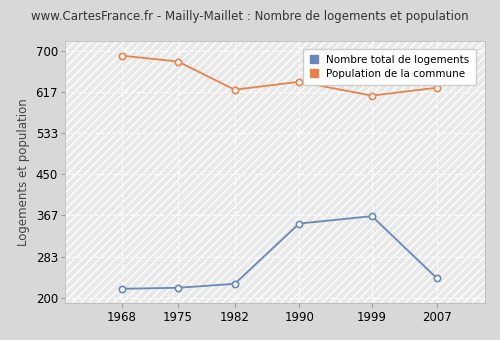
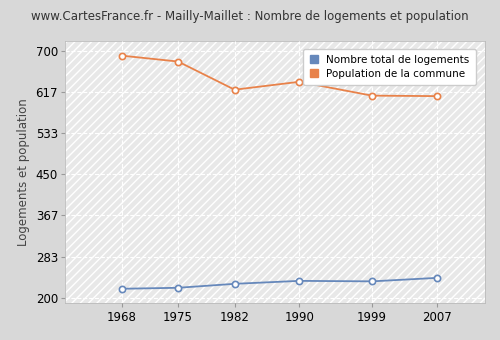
Nombre total de logements/1990: 350 -> 234
Nombre total de logements/1999: 365 -> 233
Population de la commune/2007: 625 -> 608
